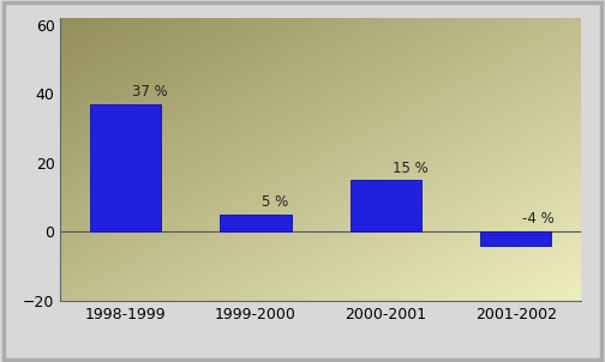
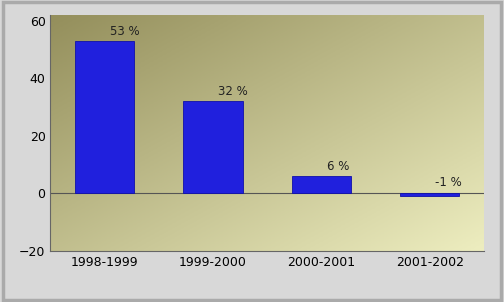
1998-1999: 37 -> 53
1999-2000: 5 -> 32
2000-2001: 15 -> 6
2001-2002: -4 -> -1
